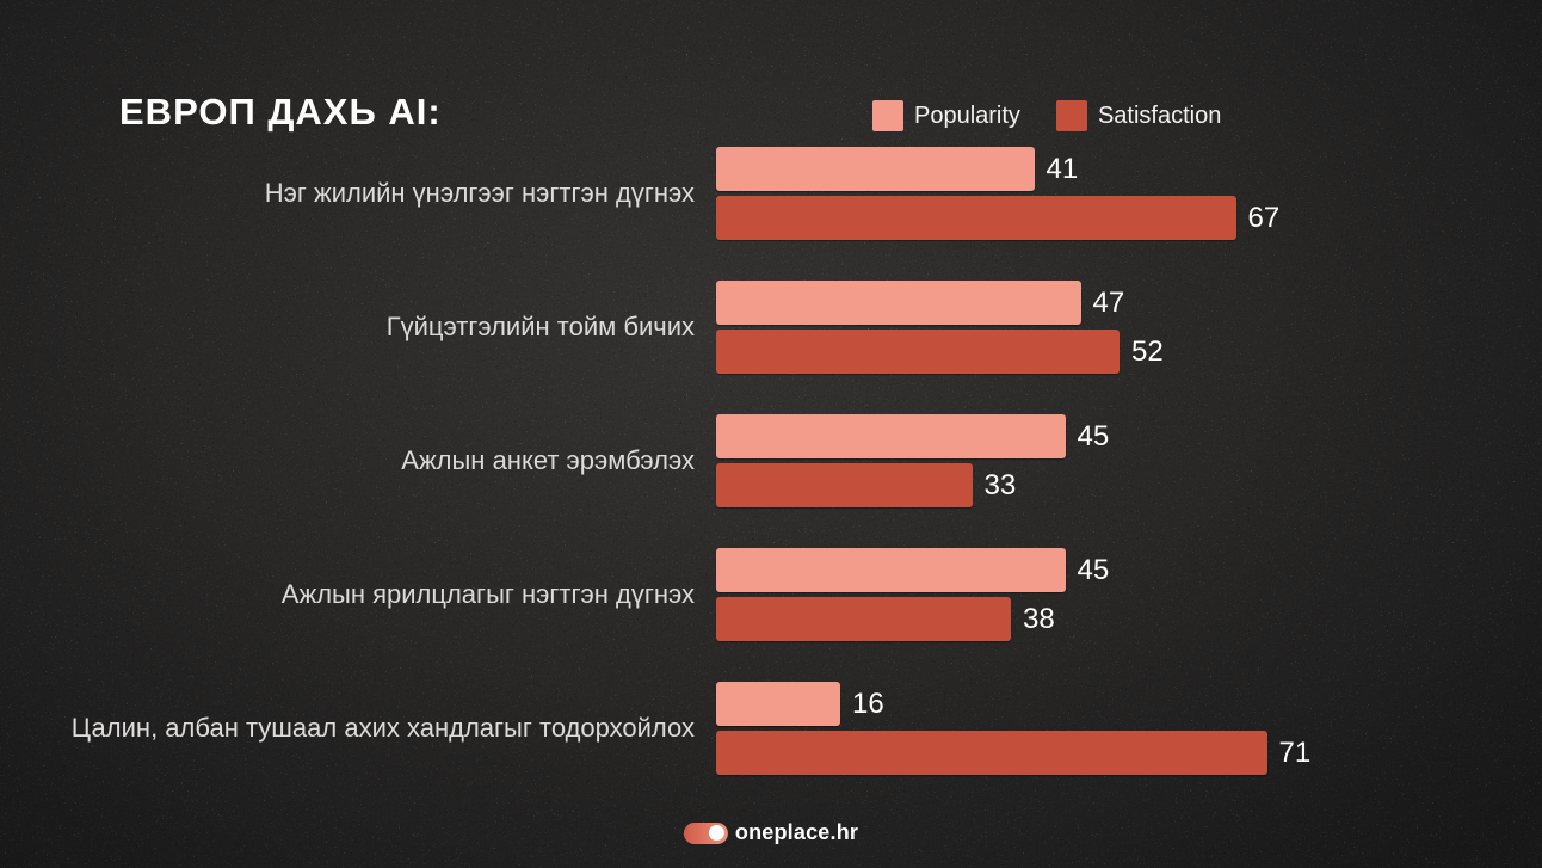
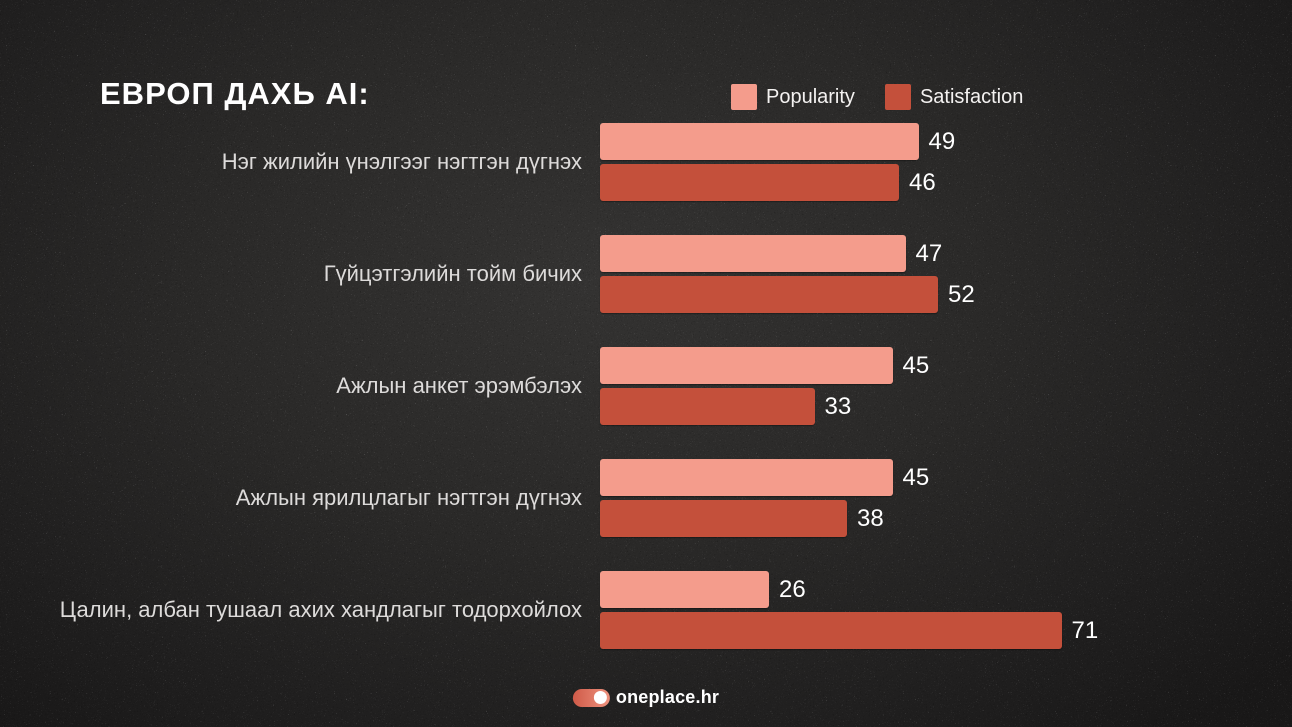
Popularity/Нэг жилийн үнэлгээг нэгтгэн дүгнэх: 41 -> 49
Satisfaction/Нэг жилийн үнэлгээг нэгтгэн дүгнэх: 67 -> 46
Popularity/Цалин, албан тушаал ахих хандлагыг тодорхойлох: 16 -> 26
